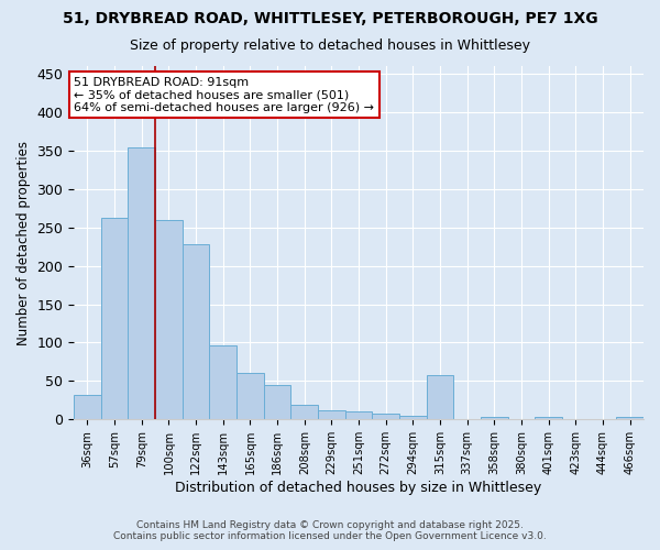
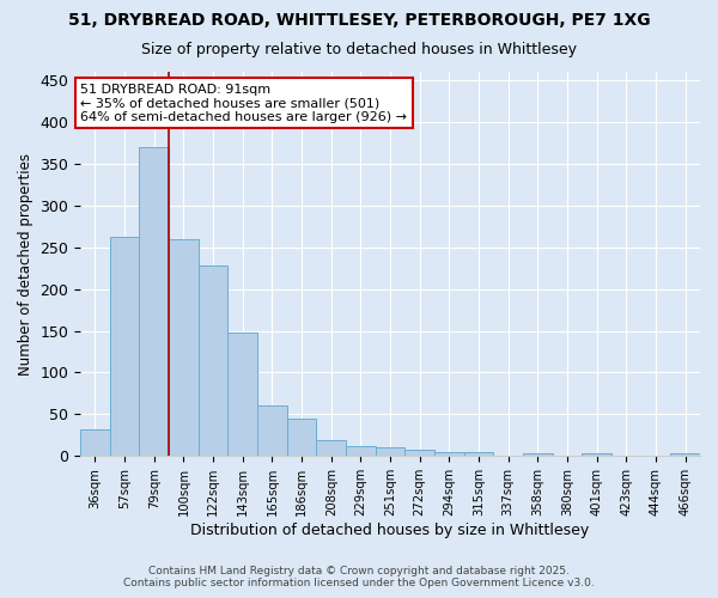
79sqm: 354 -> 370
143sqm: 96 -> 148
315sqm: 58 -> 5
